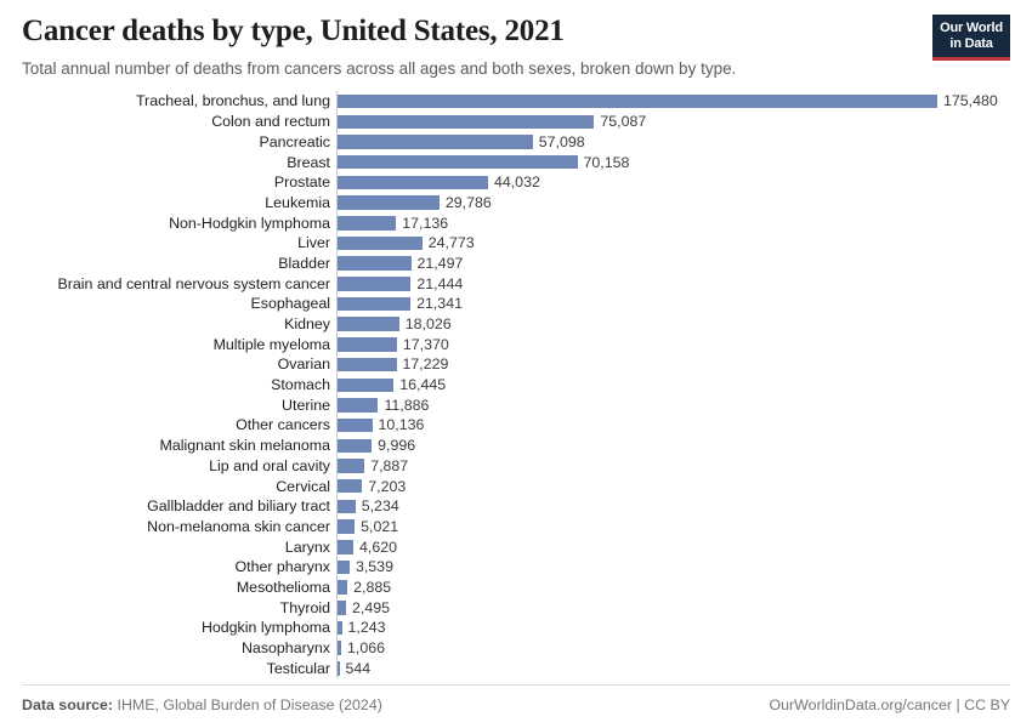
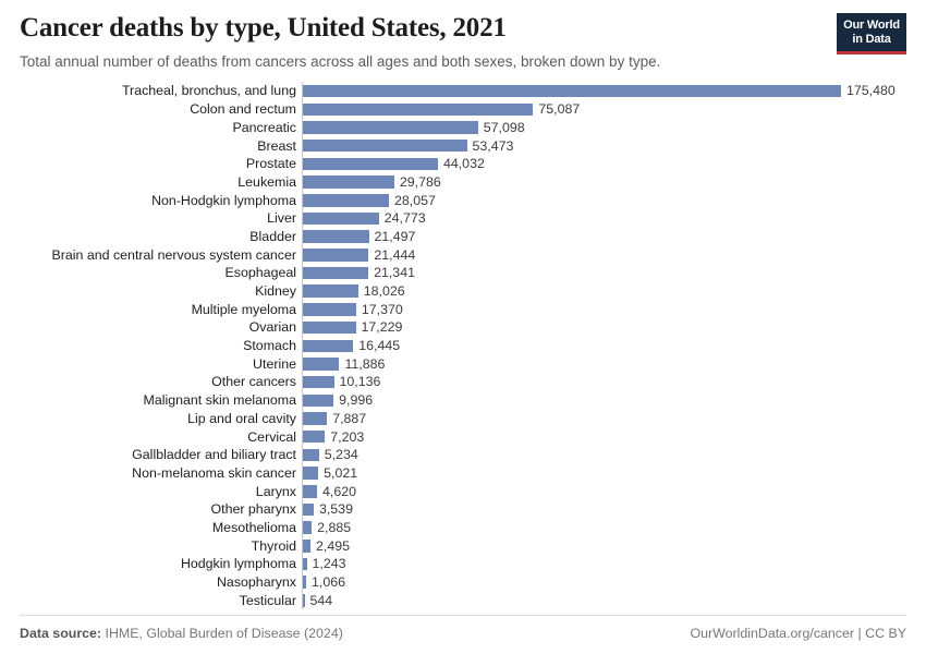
Breast: 70,158 -> 53,473
Non-Hodgkin lymphoma: 17,136 -> 28,057
